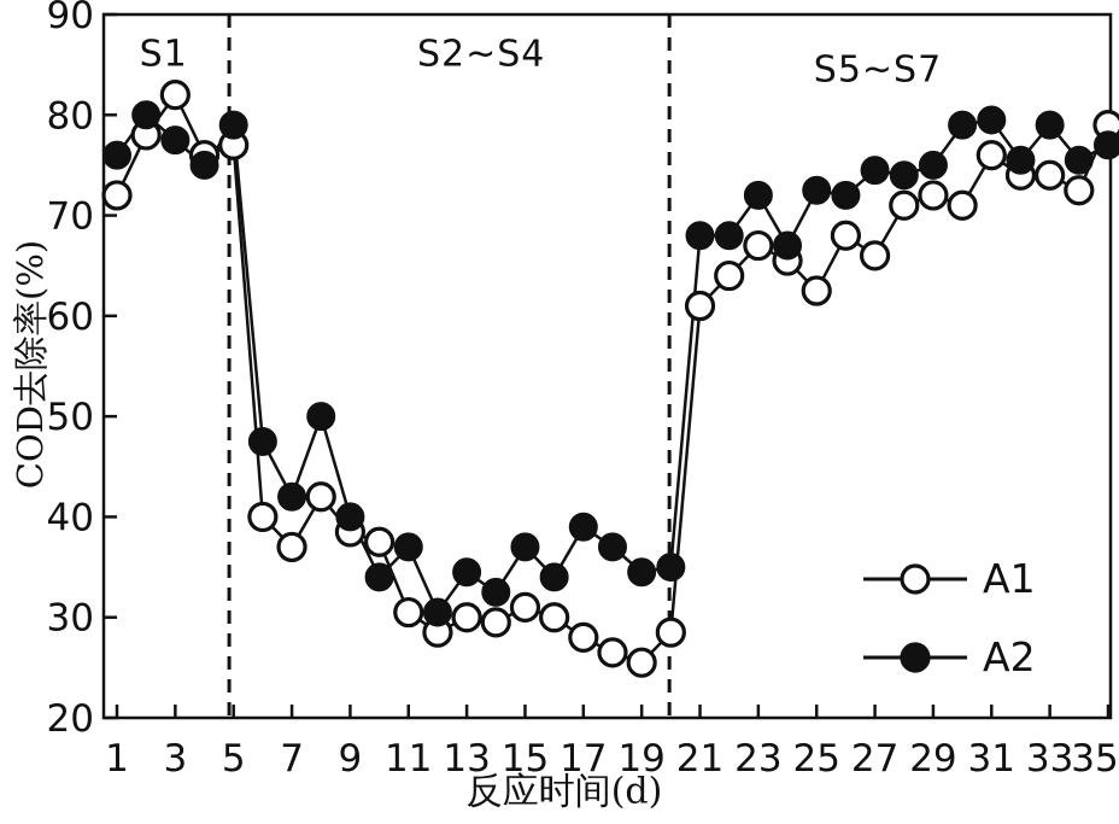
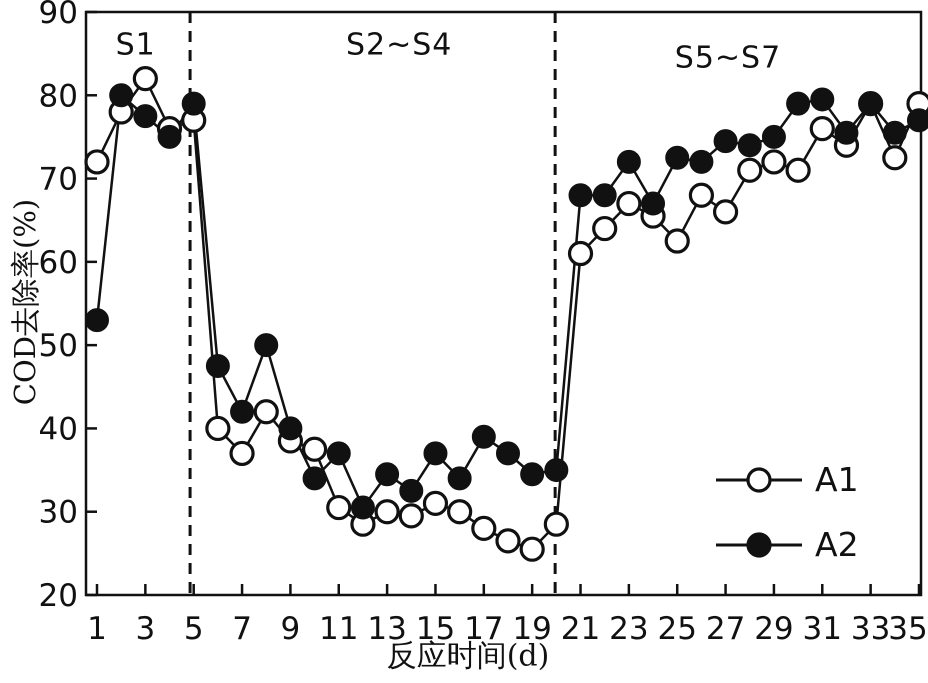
A2/1: 76 -> 53
A1/33: 74 -> 79
